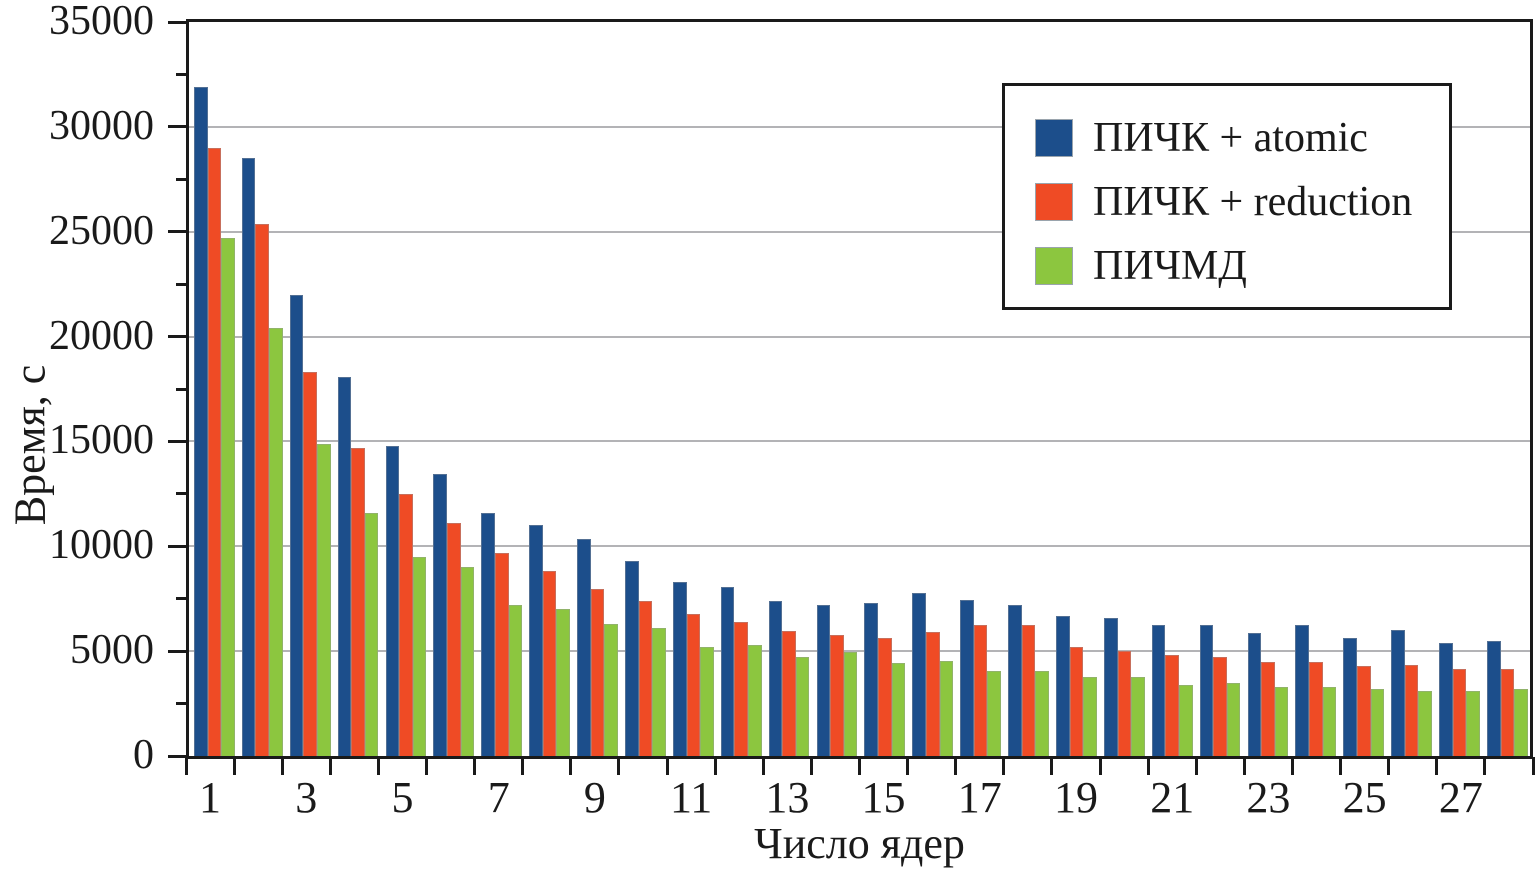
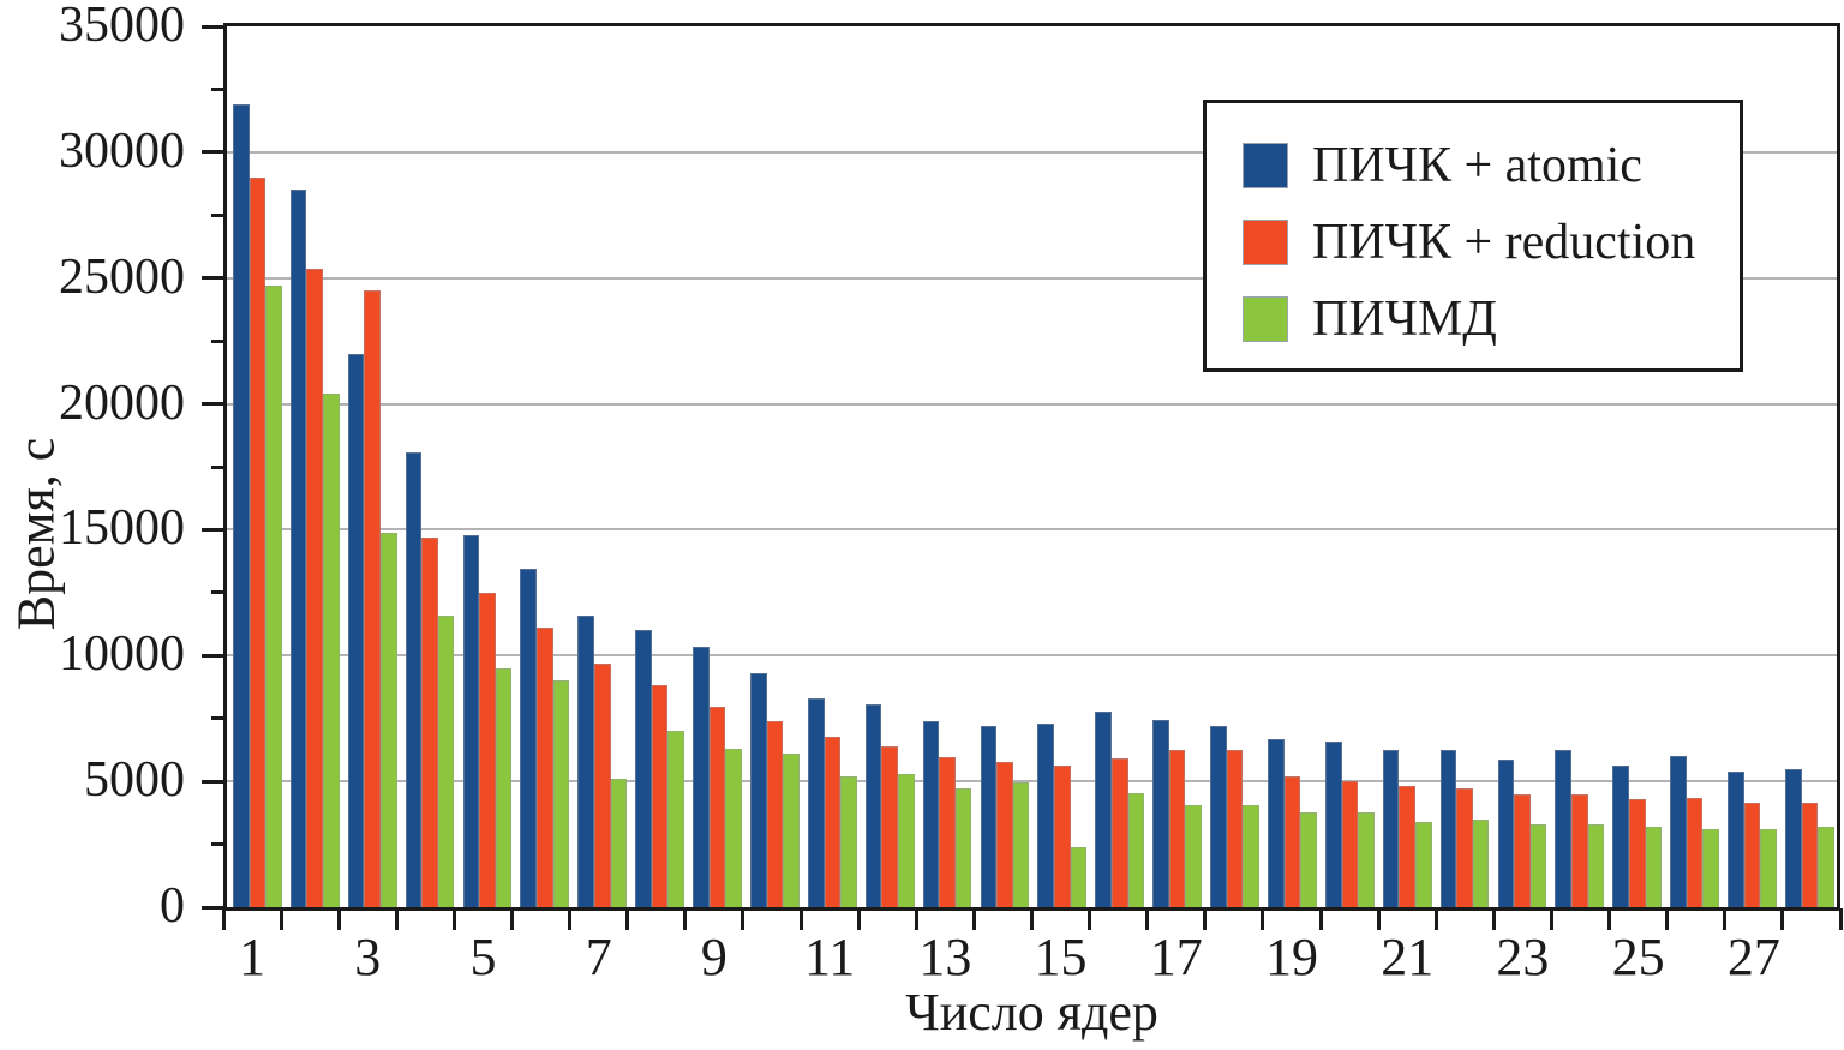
ПИЧК + reduction/3: 18300 -> 24500
ПИЧМД/7: 7200 -> 5100
ПИЧМД/15: 4400 -> 2400
